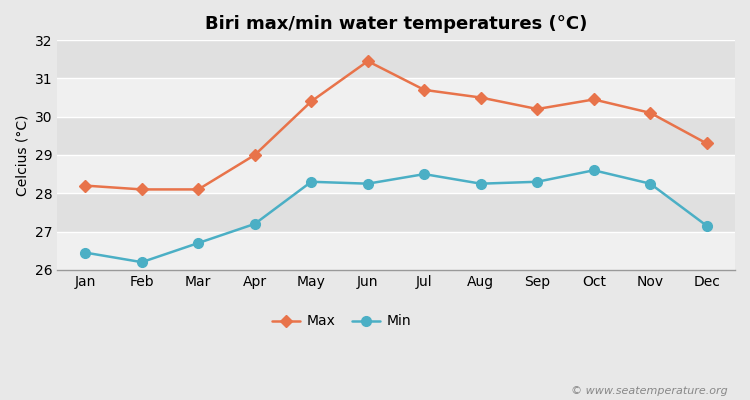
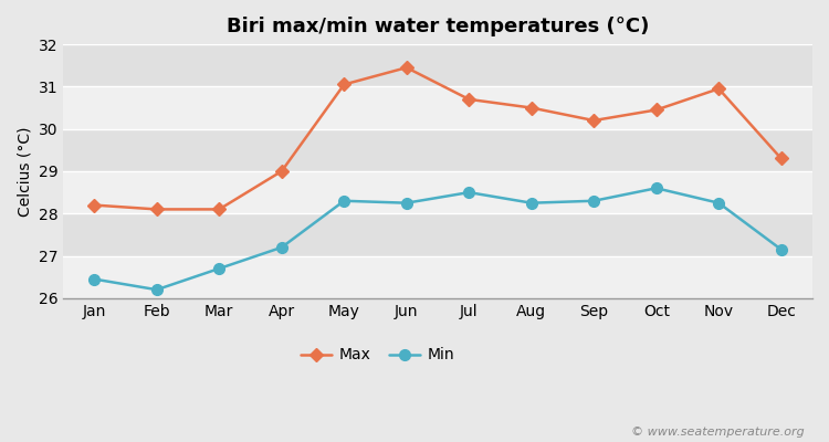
Max/May: 30.40 -> 31.05
Max/Nov: 30.10 -> 30.95
